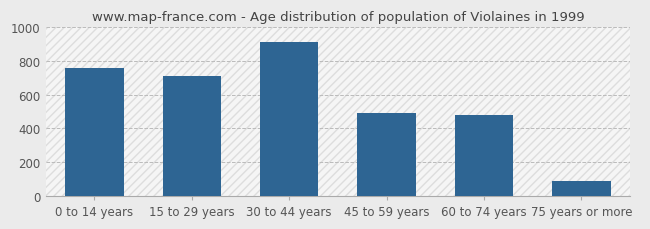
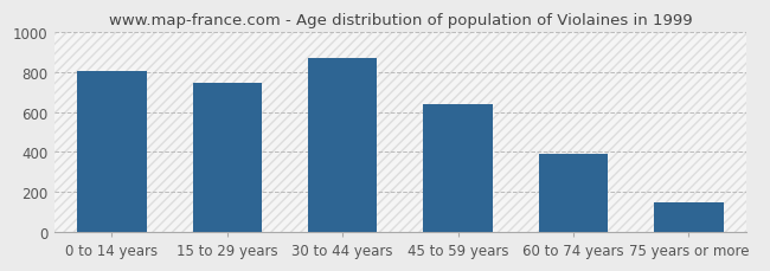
0 to 14 years: 760 -> 810
15 to 29 years: 710 -> 750
30 to 44 years: 910 -> 870
45 to 59 years: 490 -> 640
60 to 74 years: 480 -> 390
75 years or more: 90 -> 150
